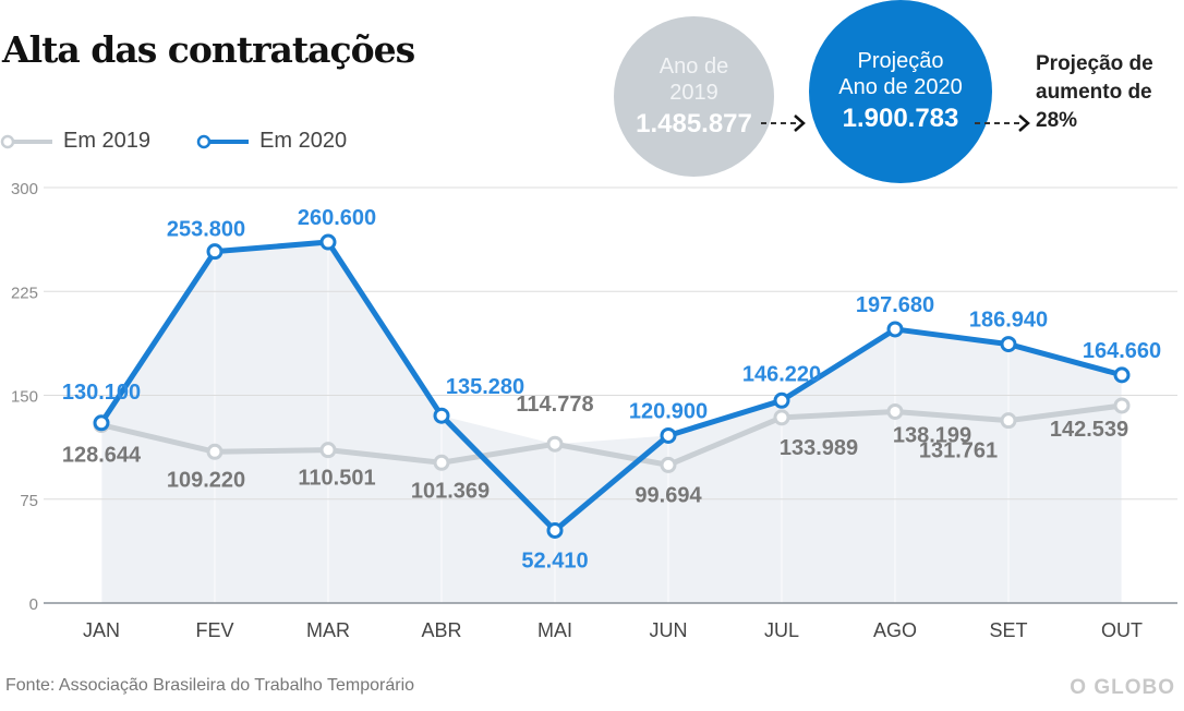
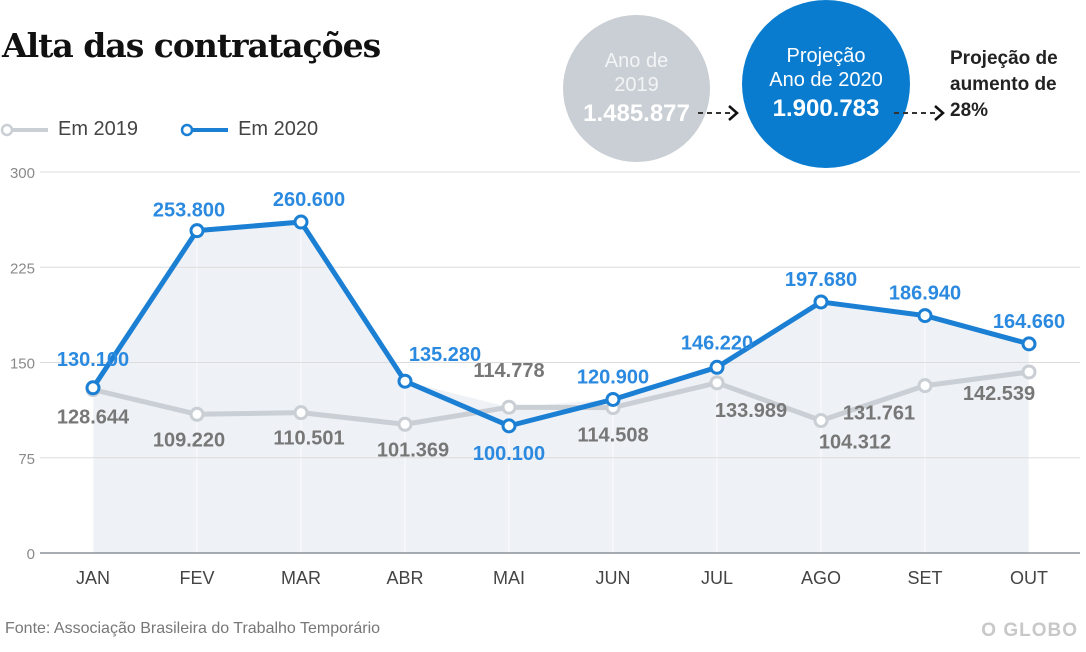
Em 2020/MAI: 52.410 -> 100.100
Em 2019/JUN: 99.694 -> 114.508
Em 2019/AGO: 138.199 -> 104.312
